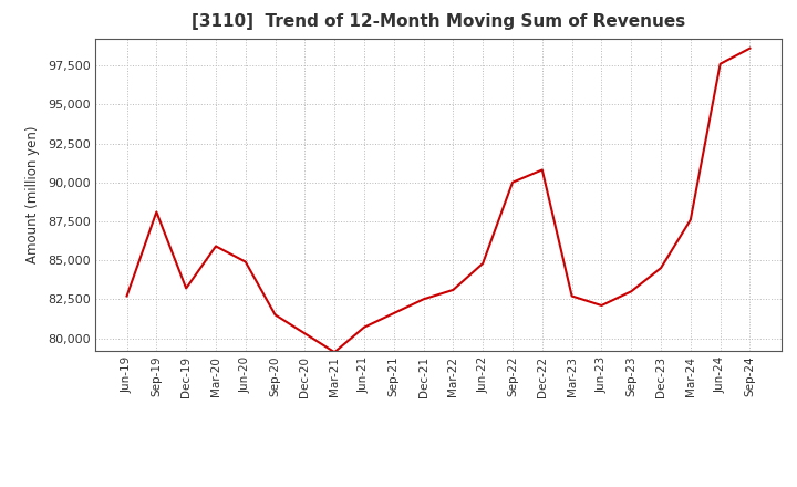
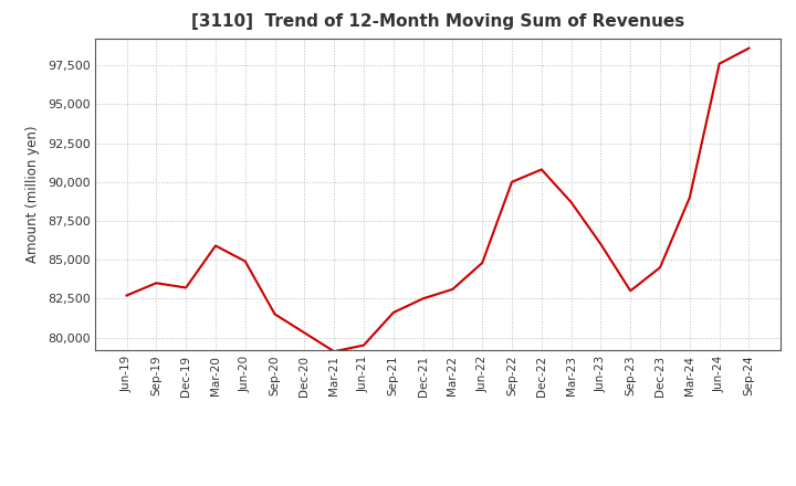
Sep-19: 88,100 -> 83,500
Jun-21: 80,700 -> 79,500
Mar-23: 82,700 -> 88,700
Jun-23: 82,100 -> 86,000
Mar-24: 87,600 -> 89,000
